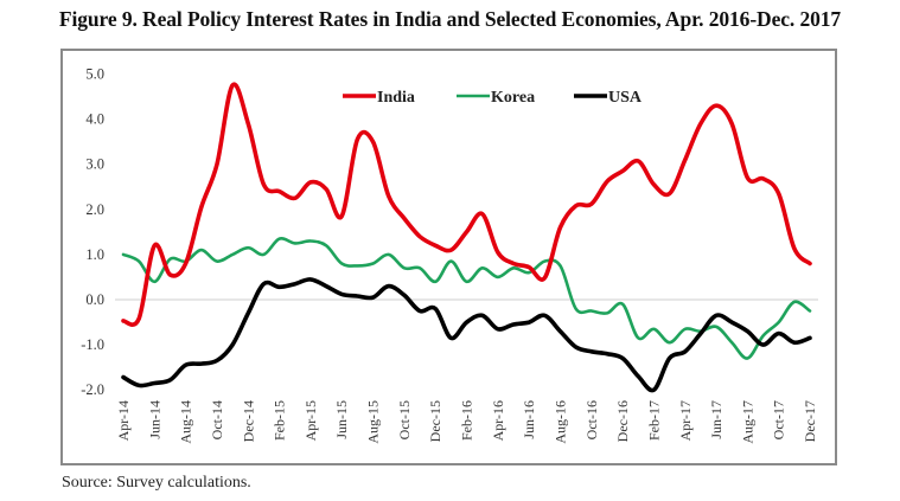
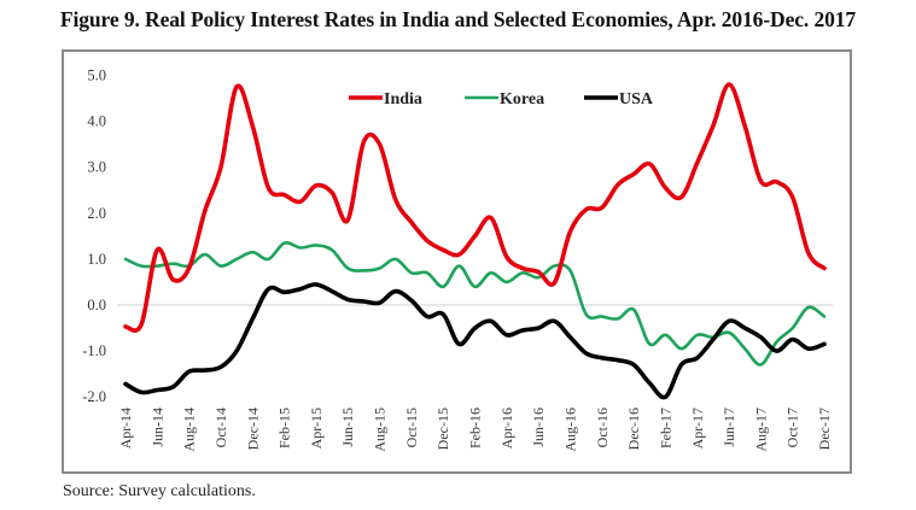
Korea/Jun-14: 0.4 -> 0.8
India/Jun-17: 4.3 -> 4.8
